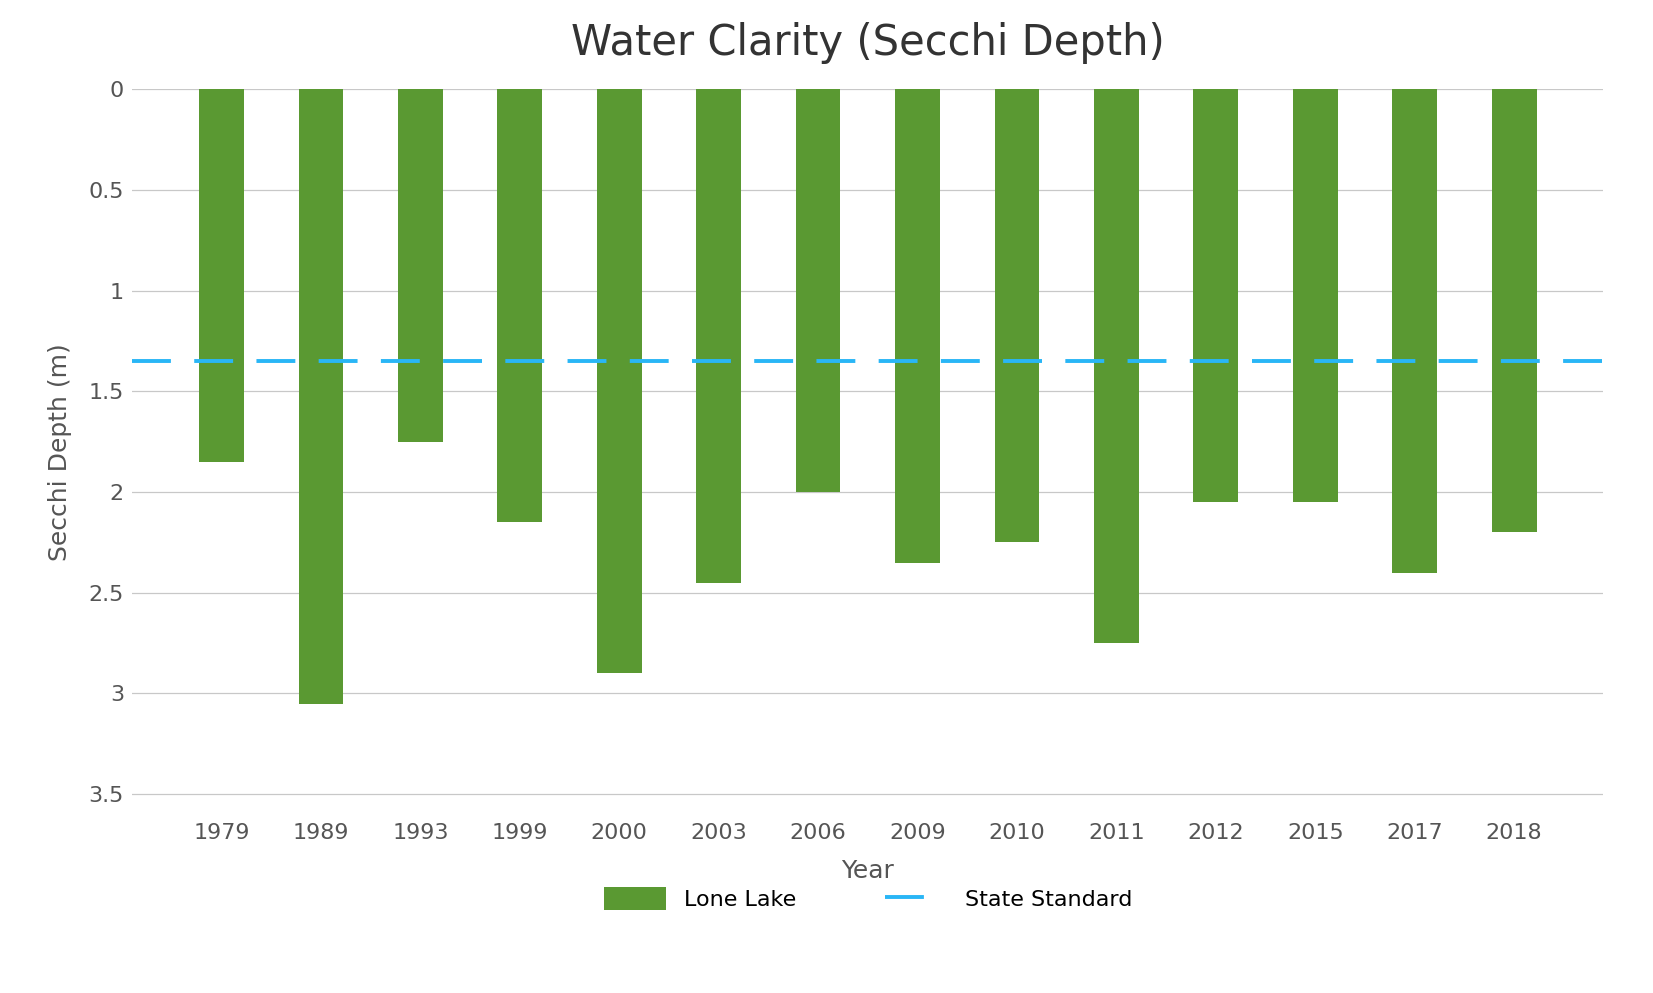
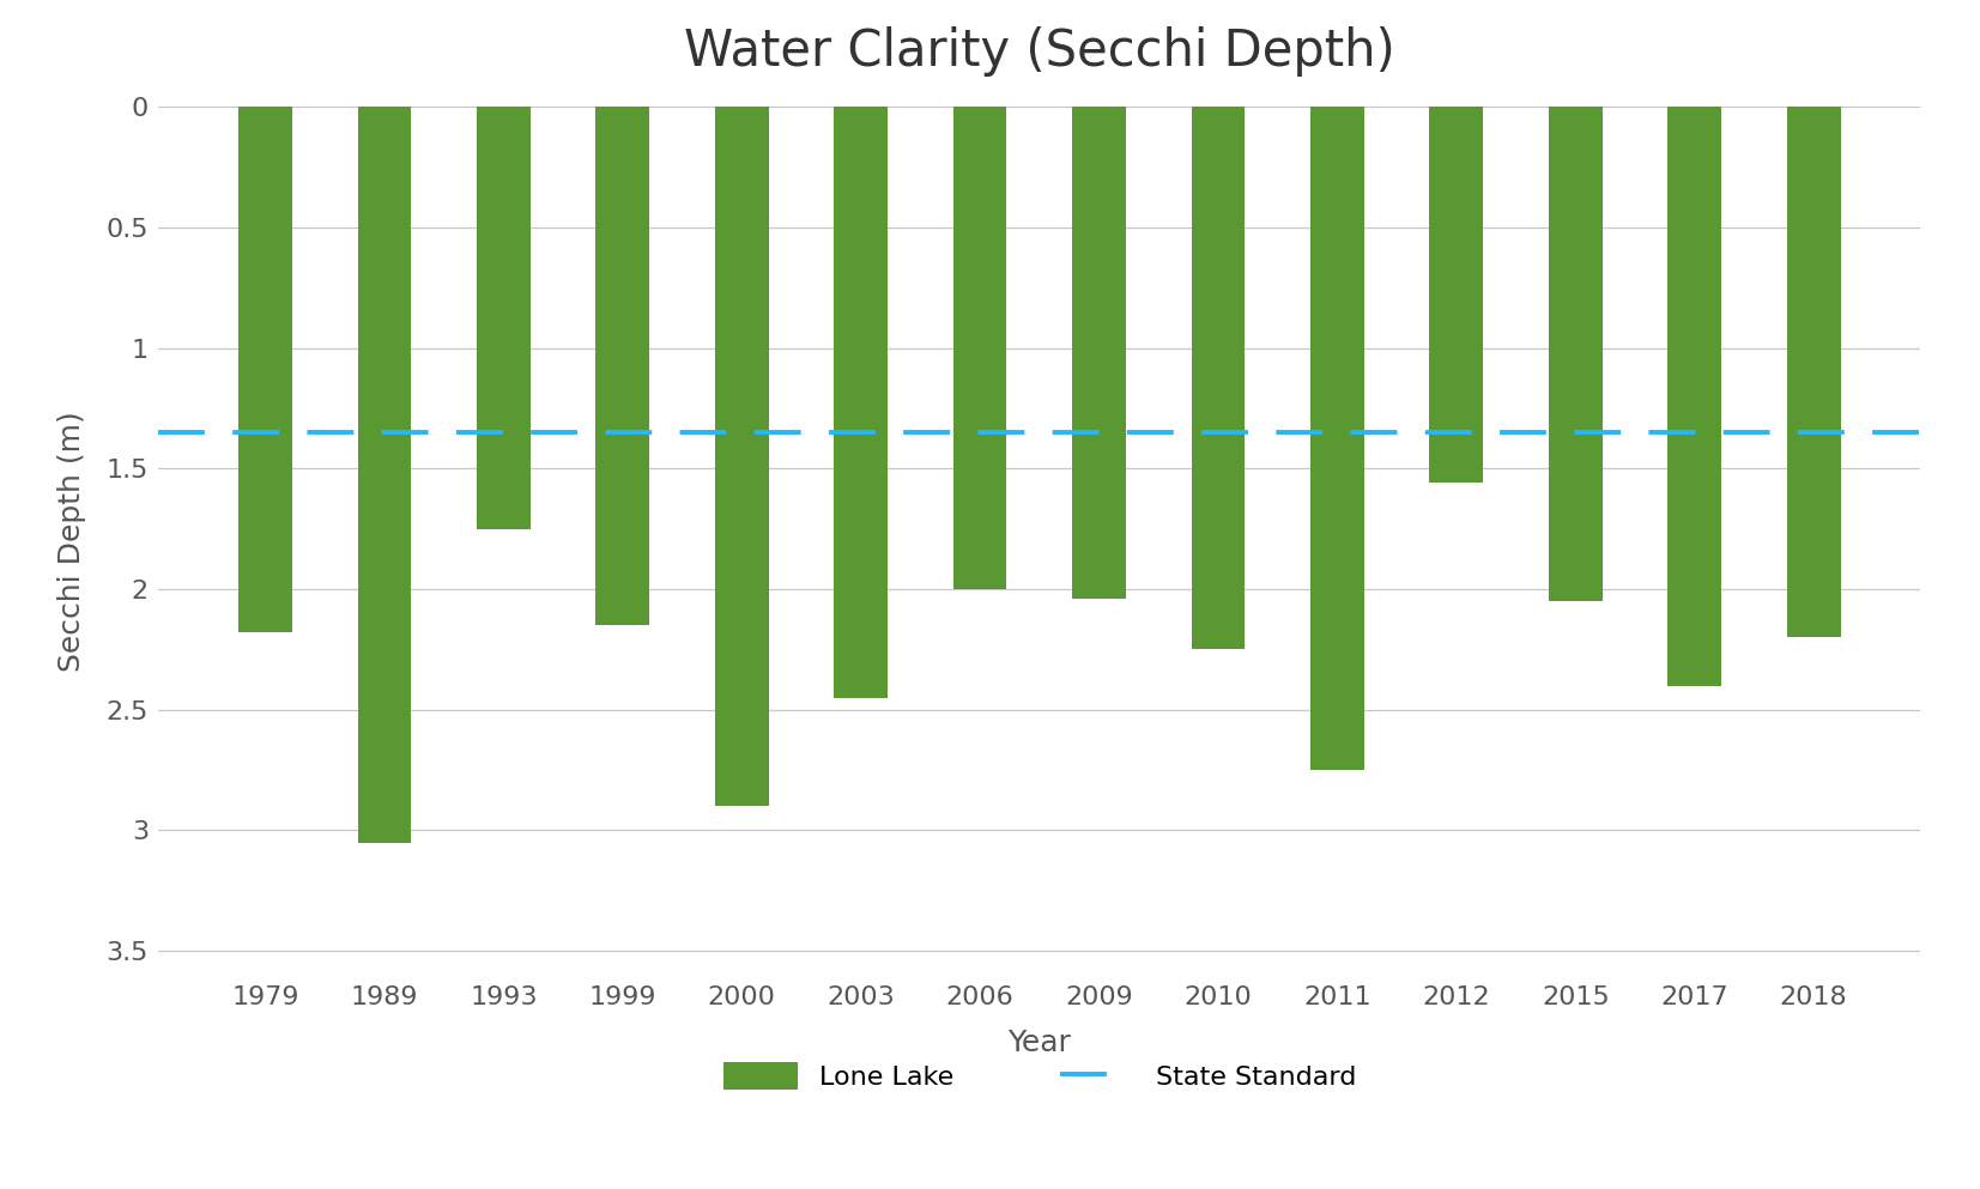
1979: 1.85 -> 2.18
2009: 2.35 -> 2.04
2012: 2.05 -> 1.56
